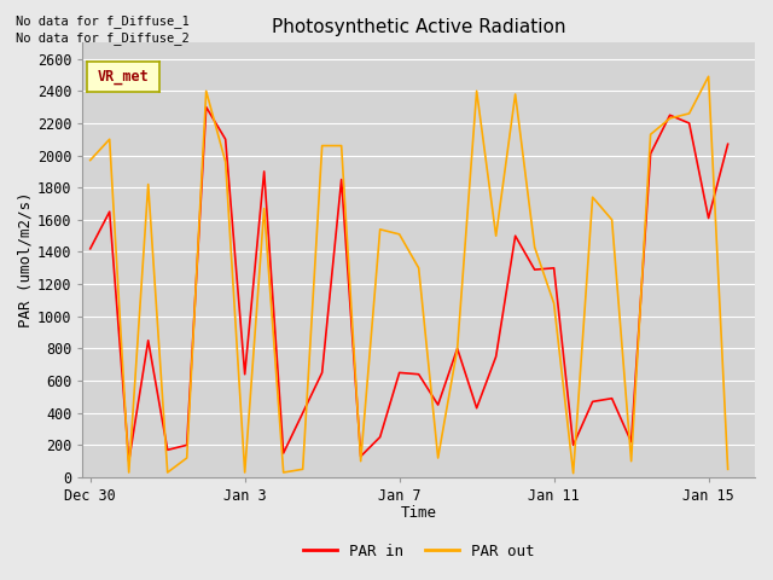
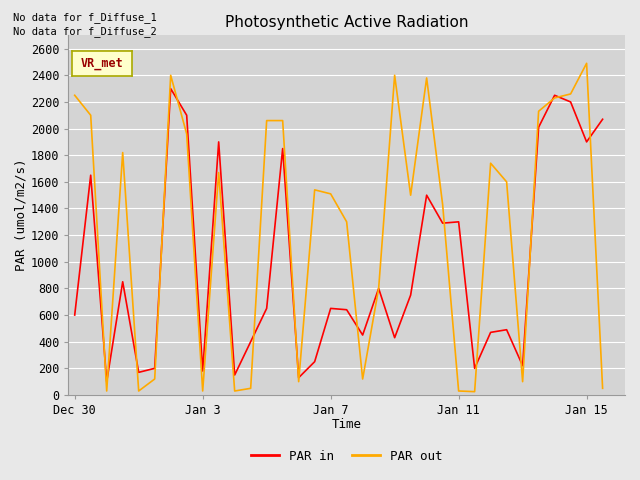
PAR in/Dec 30: 1420 -> 600
PAR out/Dec 30: 1970 -> 2250
PAR in/Jan 3: 640 -> 180
PAR out/Jan 11: 1080 -> 30
PAR in/Jan 15: 1610 -> 1900
